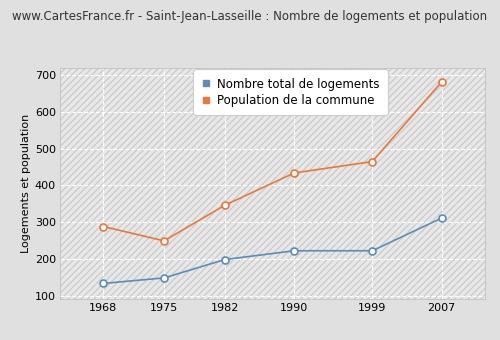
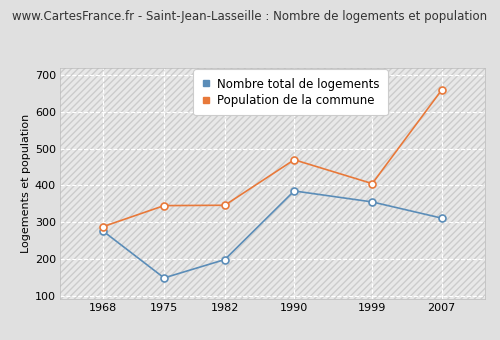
Nombre total de logements/1968: 133 -> 275
Population de la commune/1975: 249 -> 345
Nombre total de logements/1990: 222 -> 385
Population de la commune/1990: 434 -> 470
Nombre total de logements/1999: 222 -> 355
Population de la commune/1999: 465 -> 405
Population de la commune/2007: 682 -> 660
